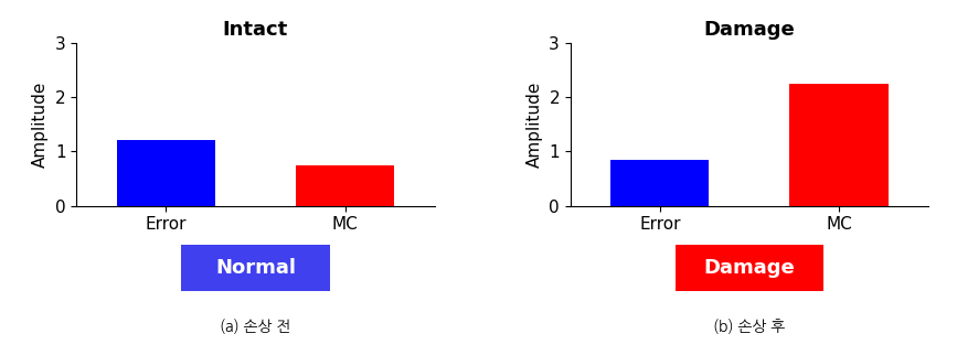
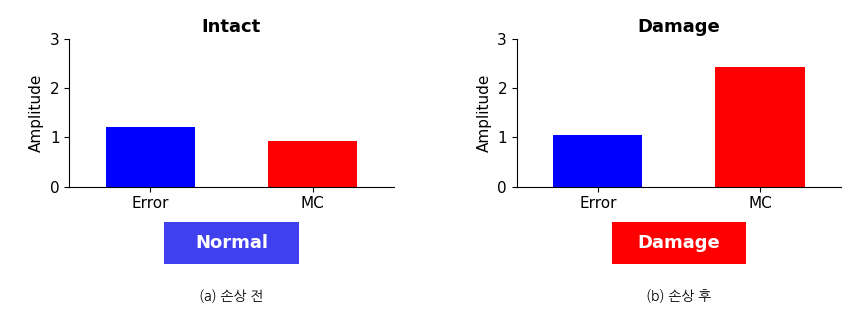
Intact/MC: 0.75 -> 0.92
Damage/Error: 0.85 -> 1.05
Damage/MC: 2.25 -> 2.42
